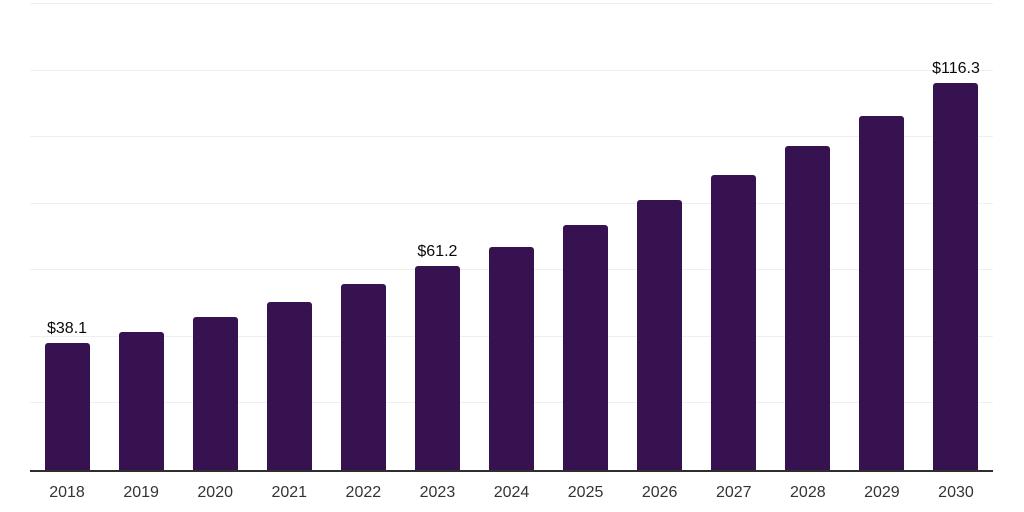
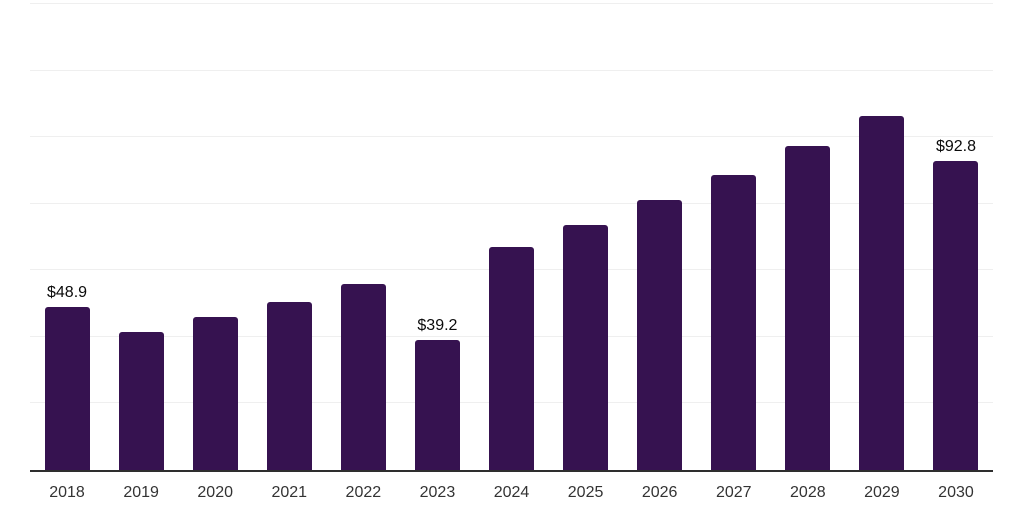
2018: $38.1 -> $48.9
2023: $61.2 -> $39.2
2030: $116.3 -> $92.8
